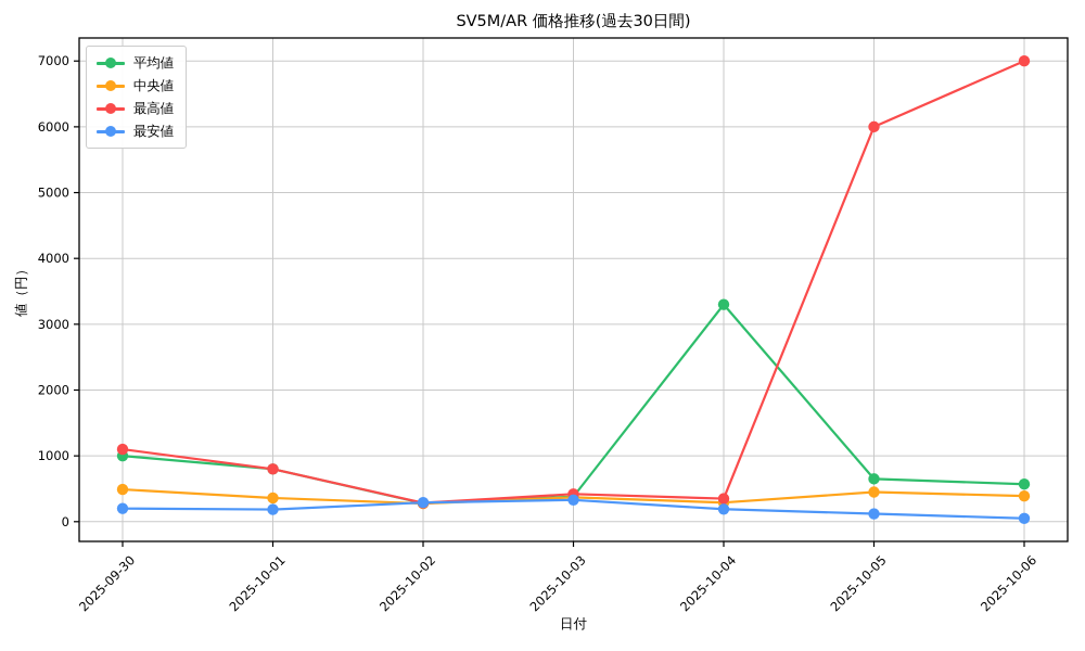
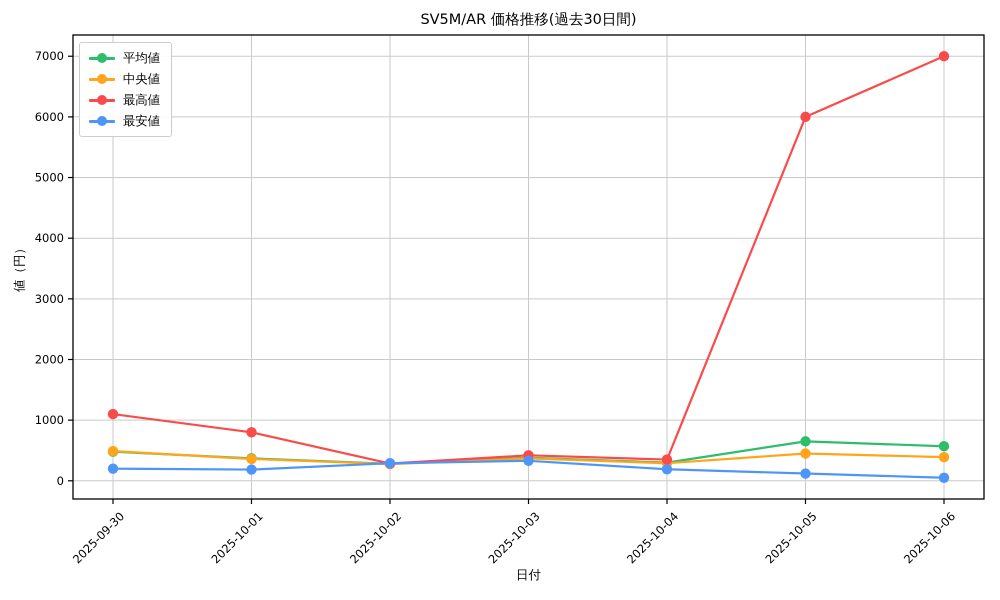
平均値/2025-09-30: 1000 -> 500
平均値/2025-10-01: 800 -> 400
平均値/2025-10-04: 3300 -> 300
